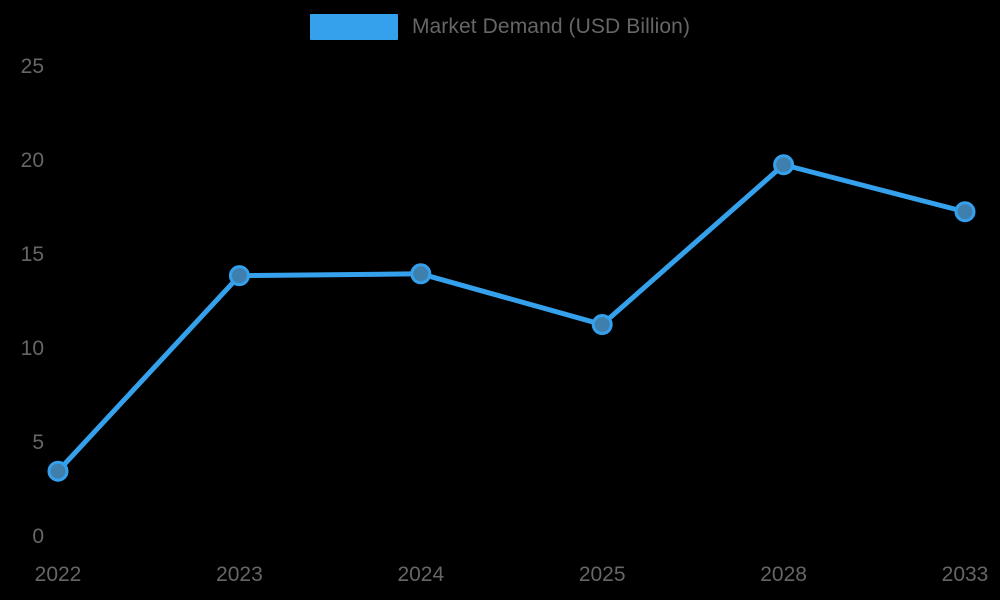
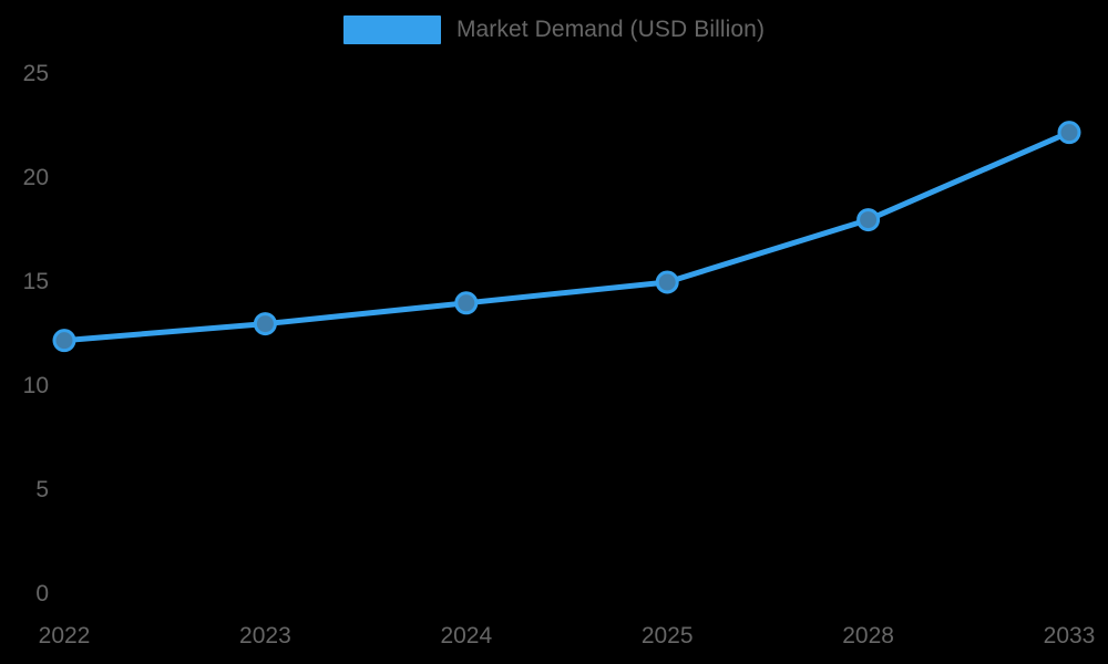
2022: 3.5 -> 12.2
2023: 13.9 -> 13.0
2025: 11.3 -> 15.0
2028: 19.8 -> 18.0
2033: 17.3 -> 22.2
